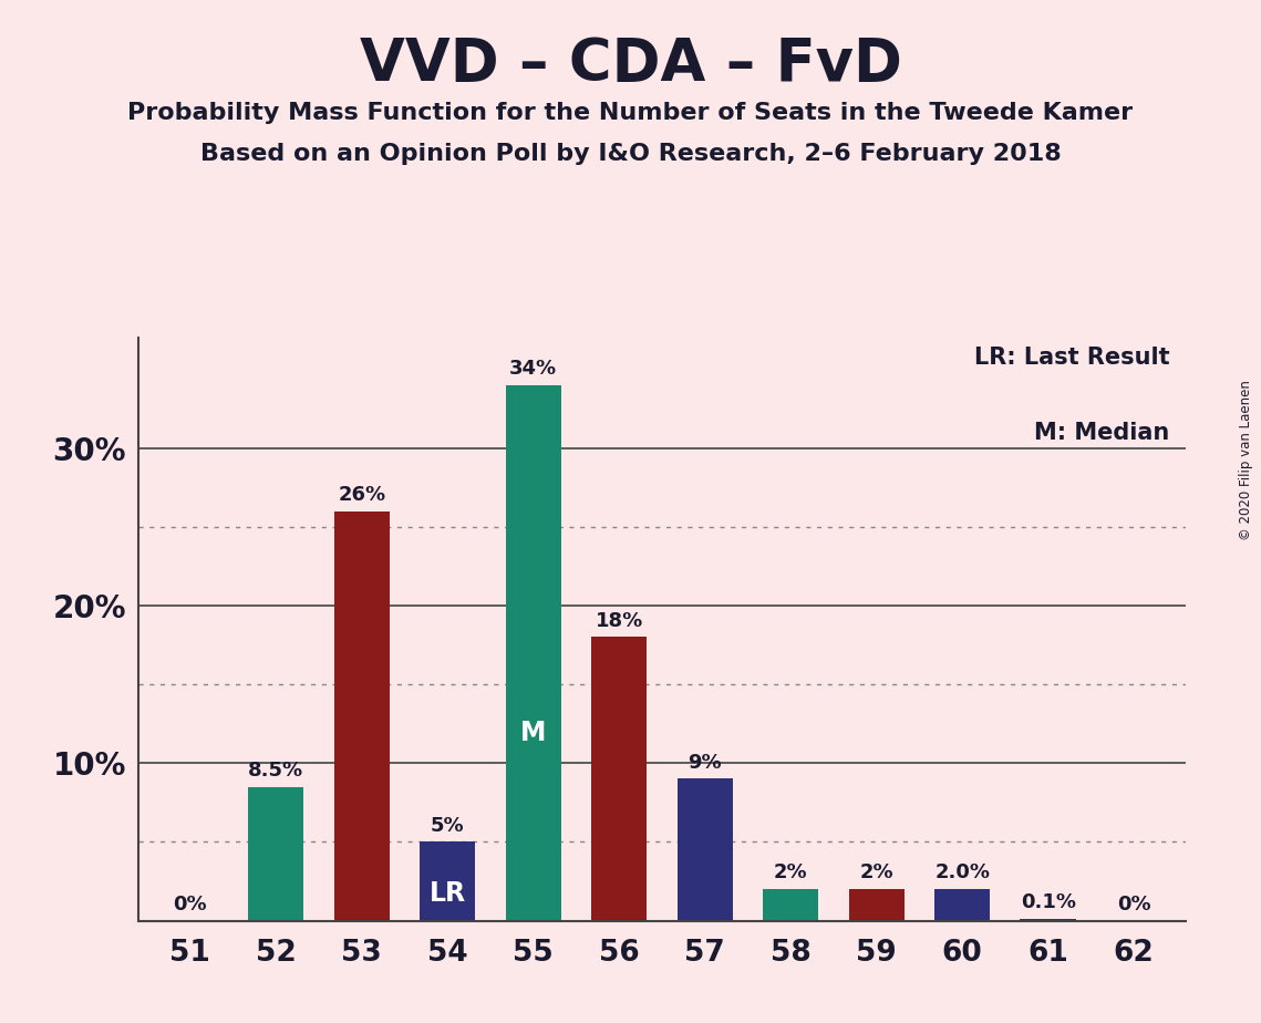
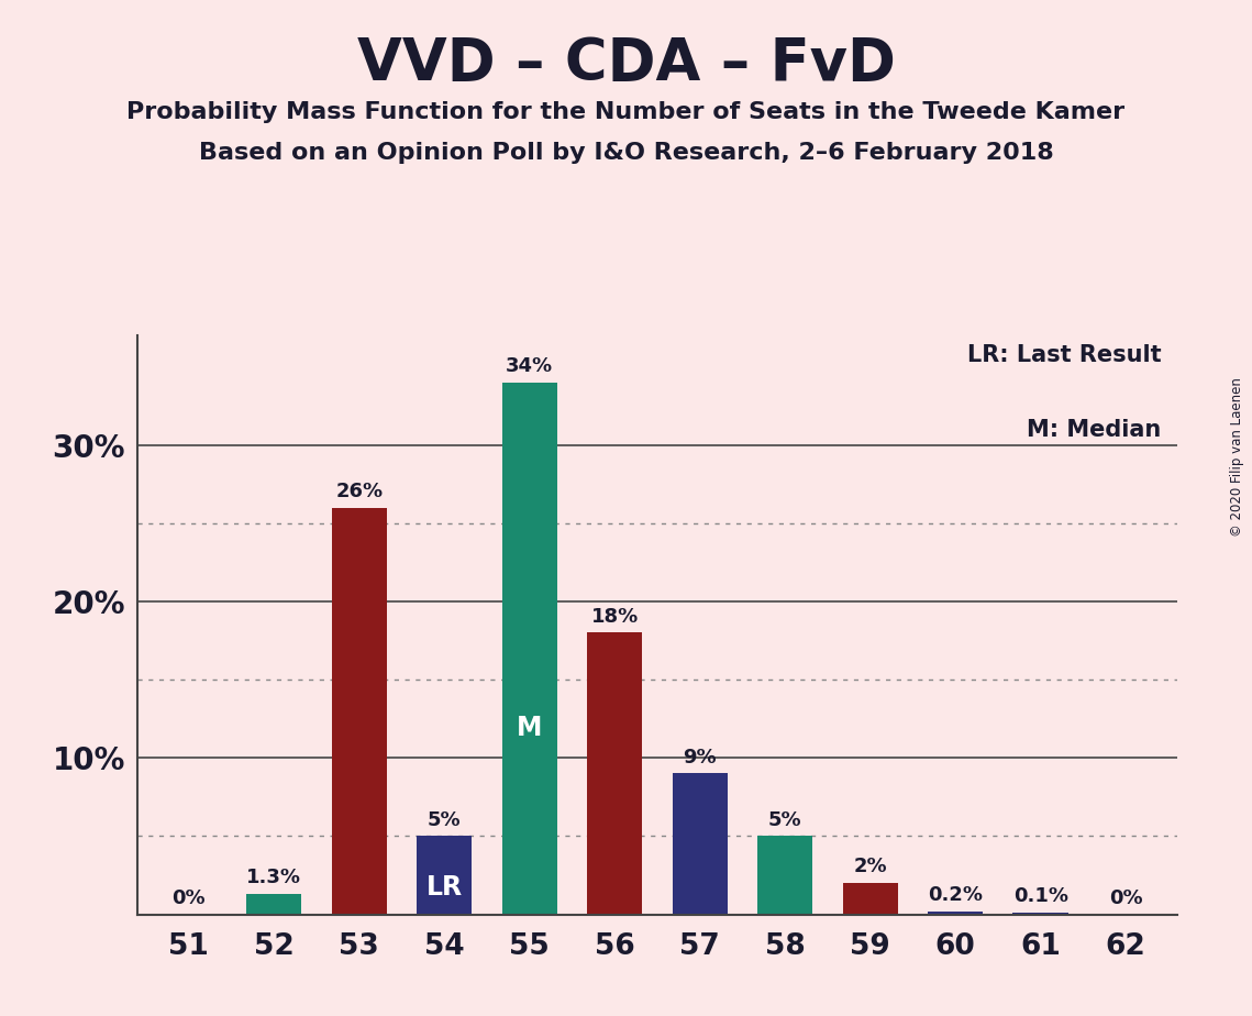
52: 8.5% -> 1.3%
58: 2% -> 5%
60: 2.0% -> 0.2%
